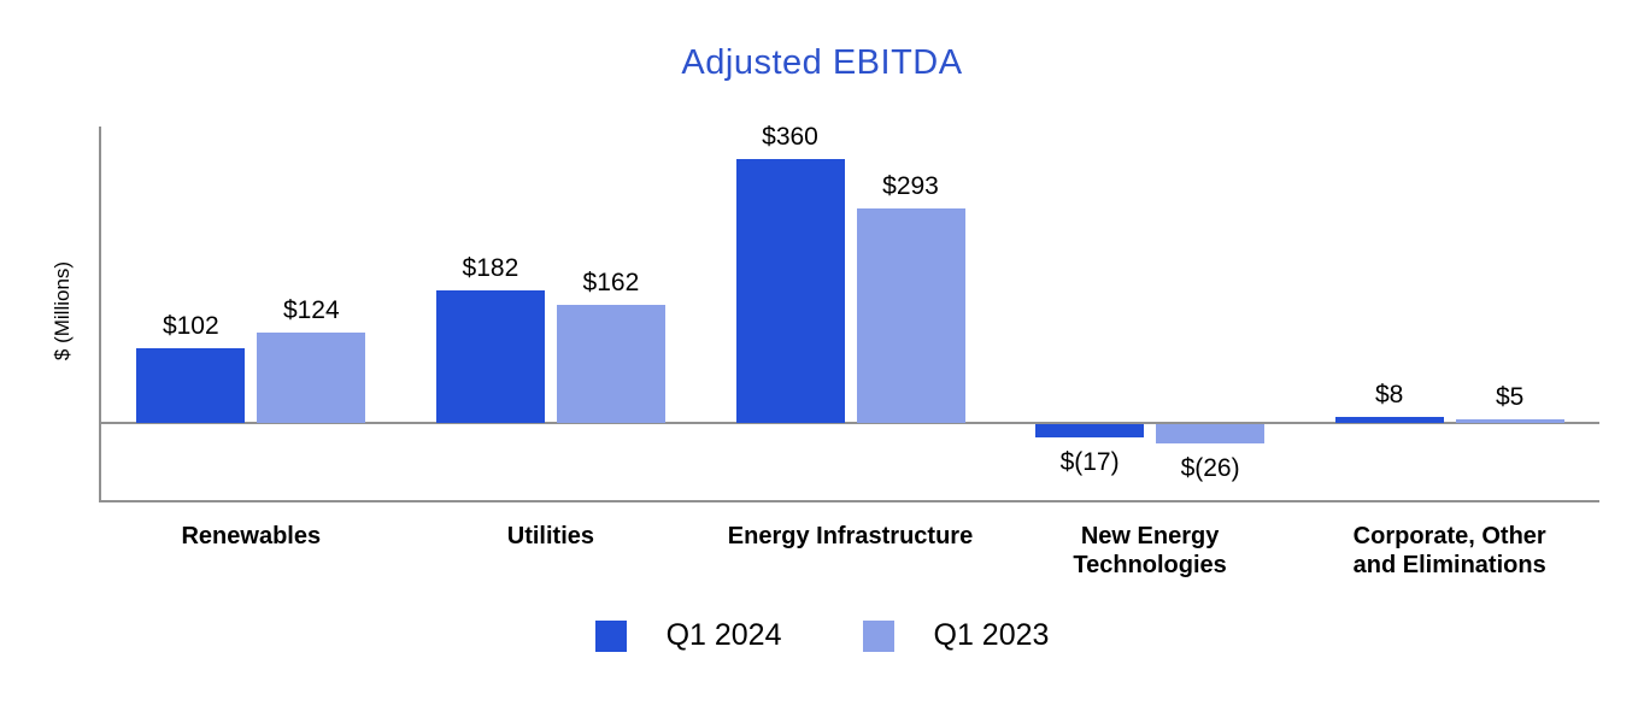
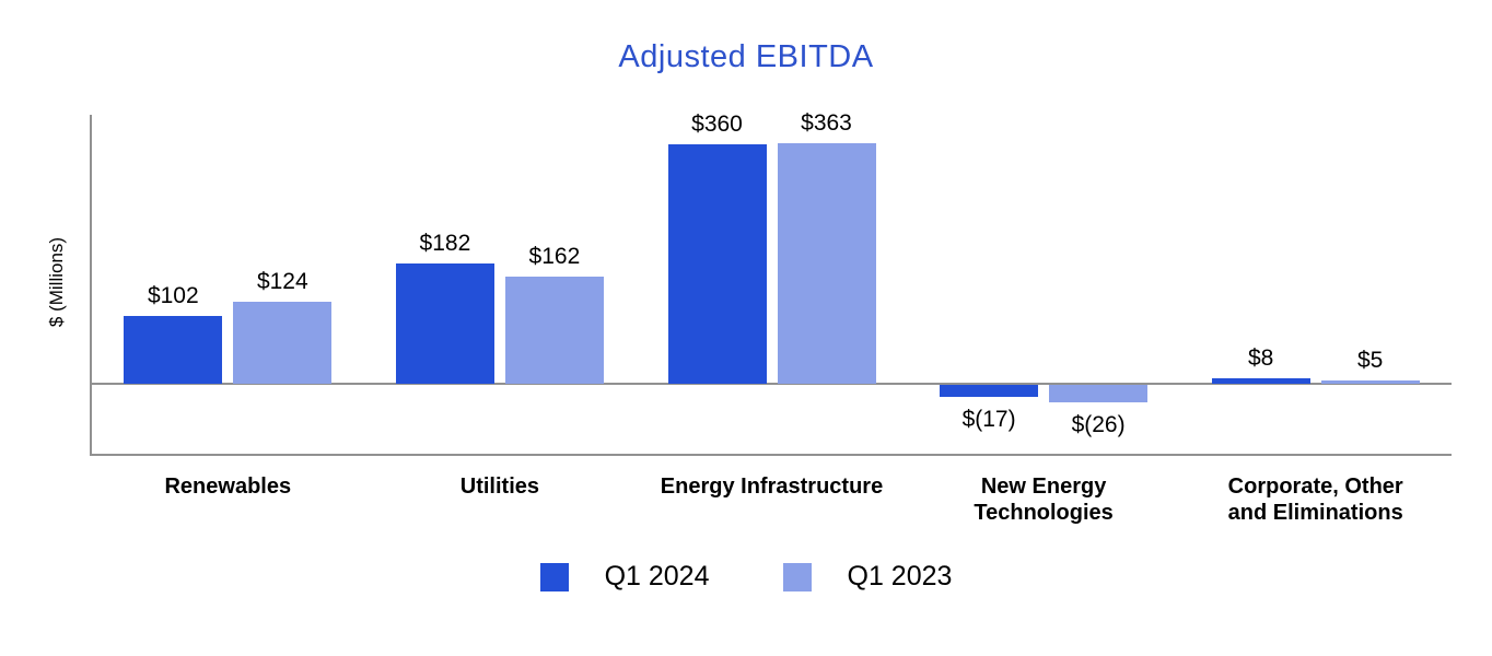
Q1 2023/Energy Infrastructure: $293 -> $363
